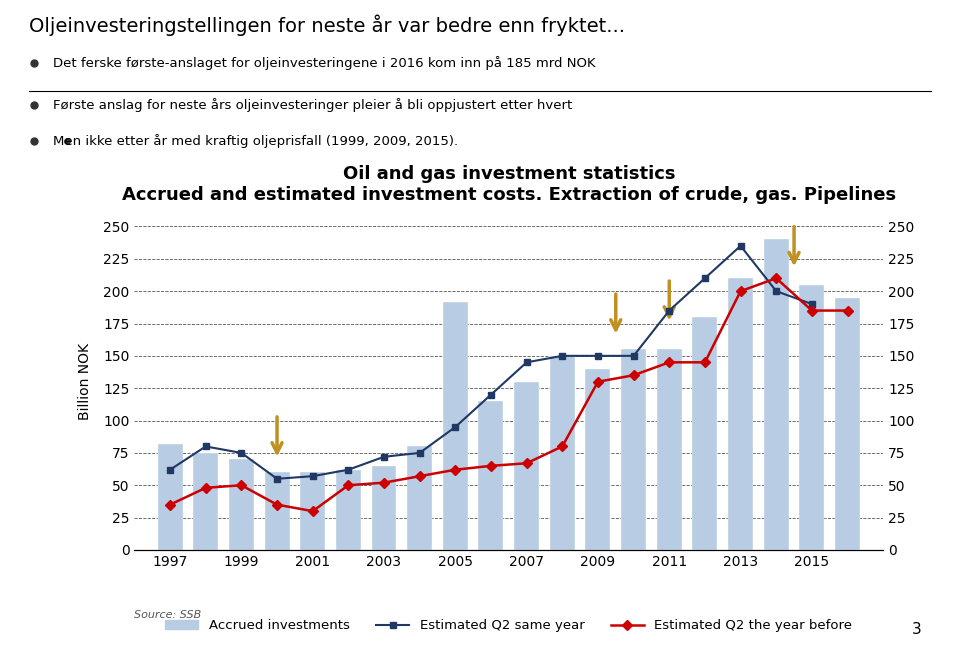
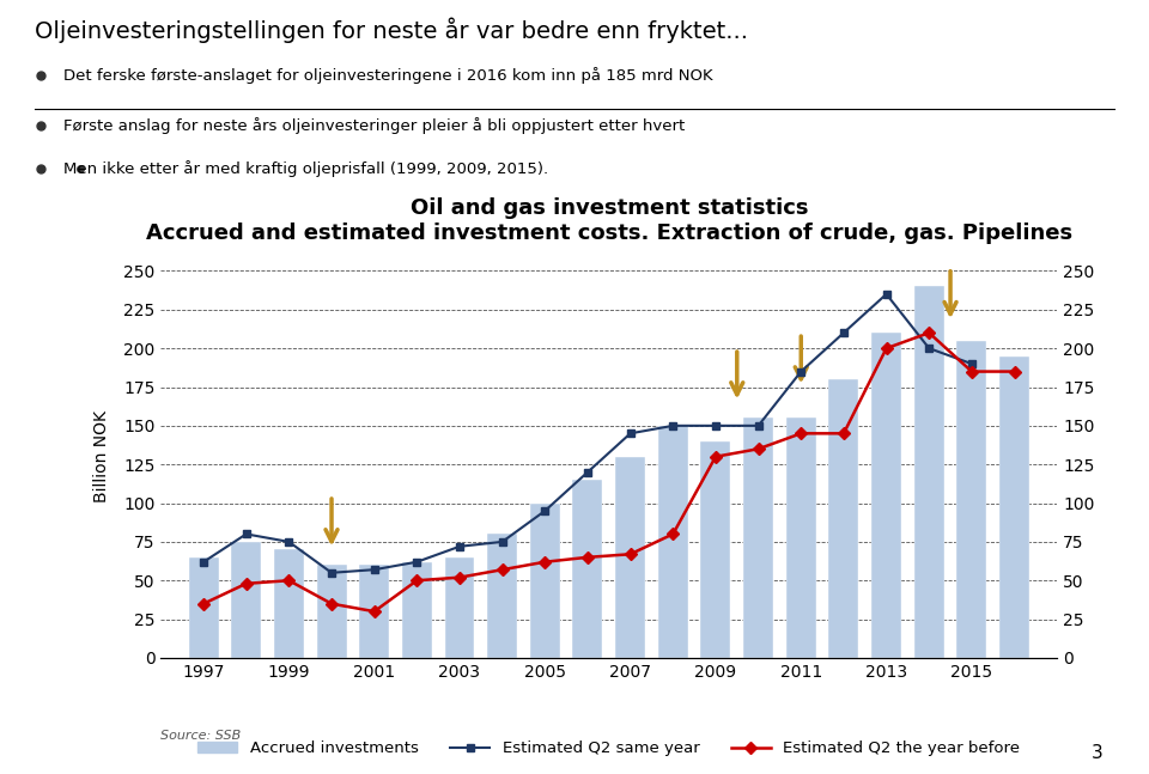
Accrued investments/1997: 82 -> 65
Accrued investments/2005: 192 -> 100
